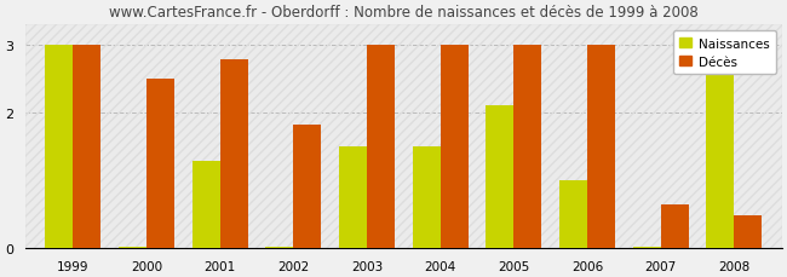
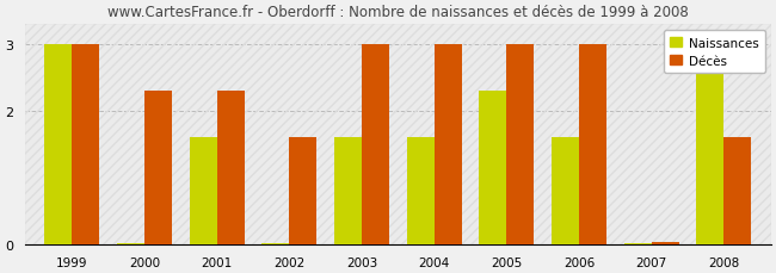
Décès/2000: 2.50 -> 2.30
Naissances/2001: 1.28 -> 1.60
Décès/2001: 2.78 -> 2.30
Décès/2002: 1.82 -> 1.60
Naissances/2003: 1.50 -> 1.60
Naissances/2004: 1.50 -> 1.60
Naissances/2005: 2.10 -> 2.30
Naissances/2006: 1.00 -> 1.60
Décès/2007: 0.64 -> 0.04
Décès/2008: 0.48 -> 1.60
